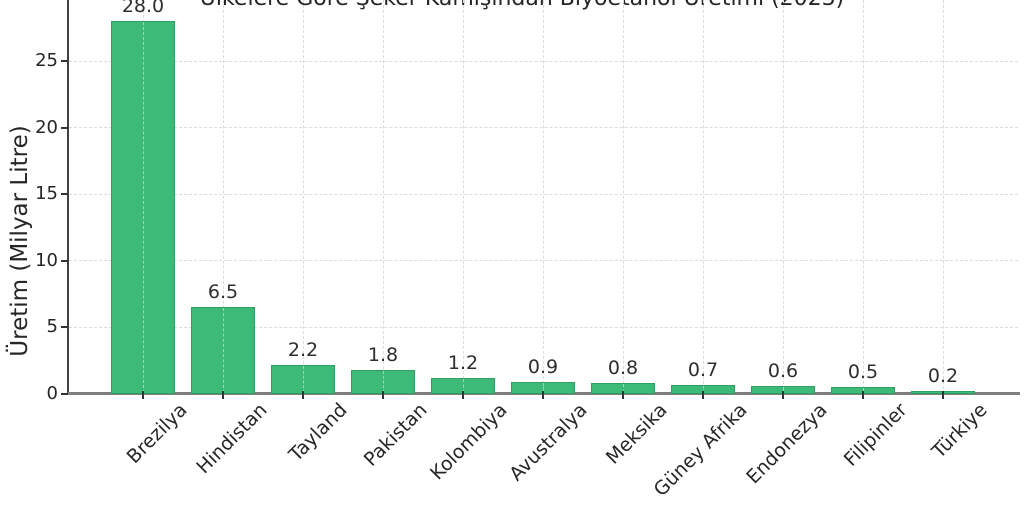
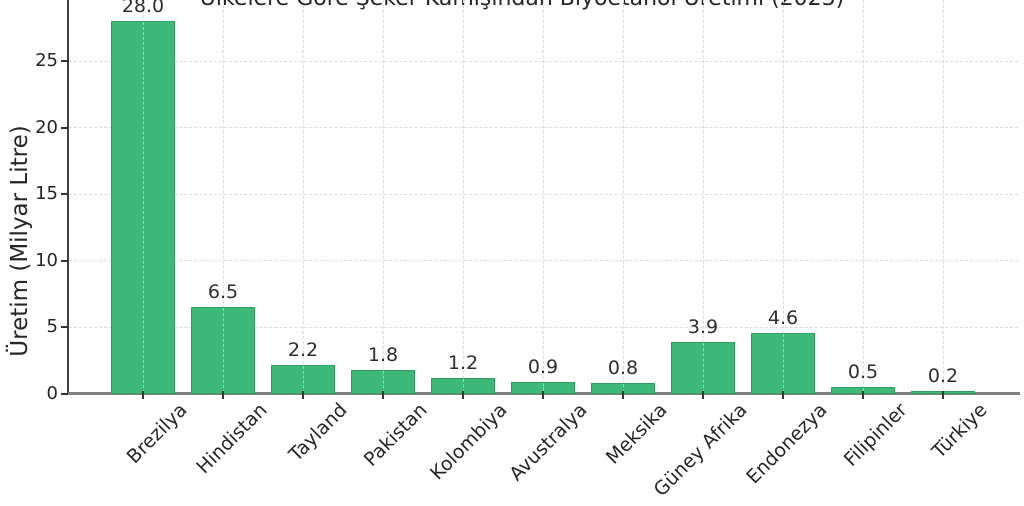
Güney Afrika: 0.7 -> 3.9
Endonezya: 0.6 -> 4.6
